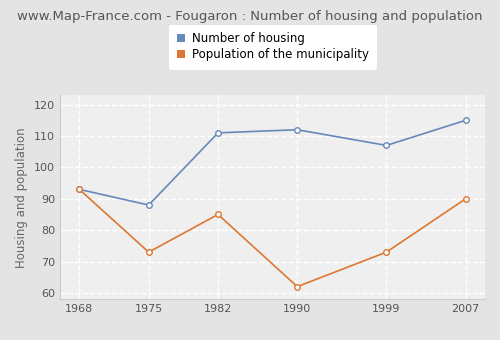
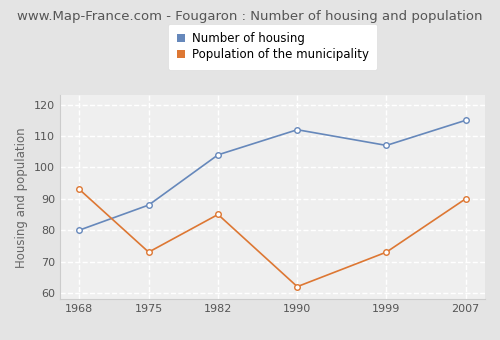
Number of housing/1968: 93 -> 80
Number of housing/1982: 111 -> 104
